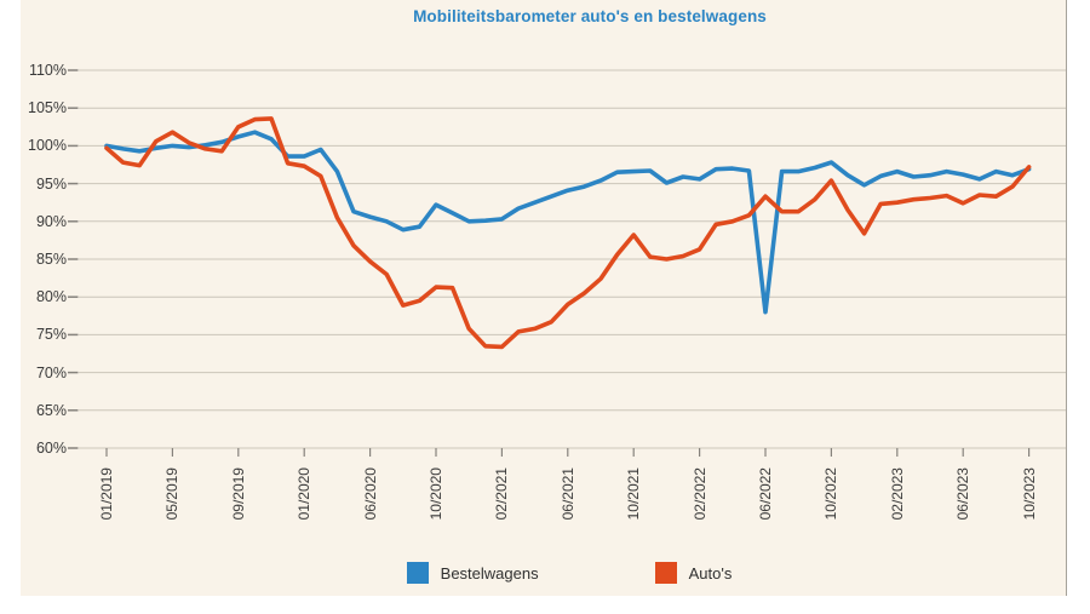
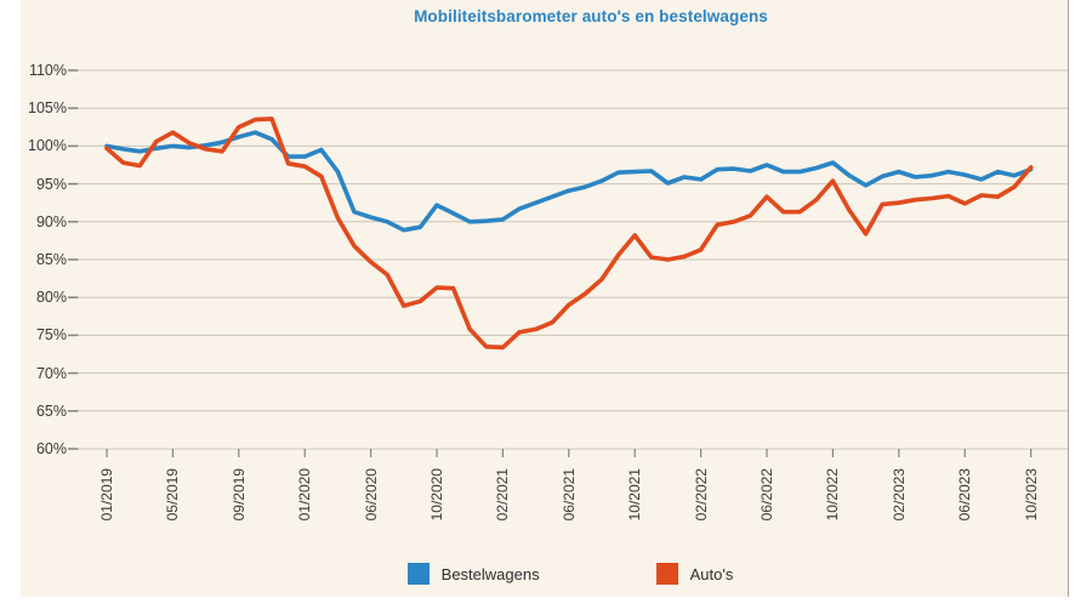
Bestelwagens/06/2022: 78% -> 98%
